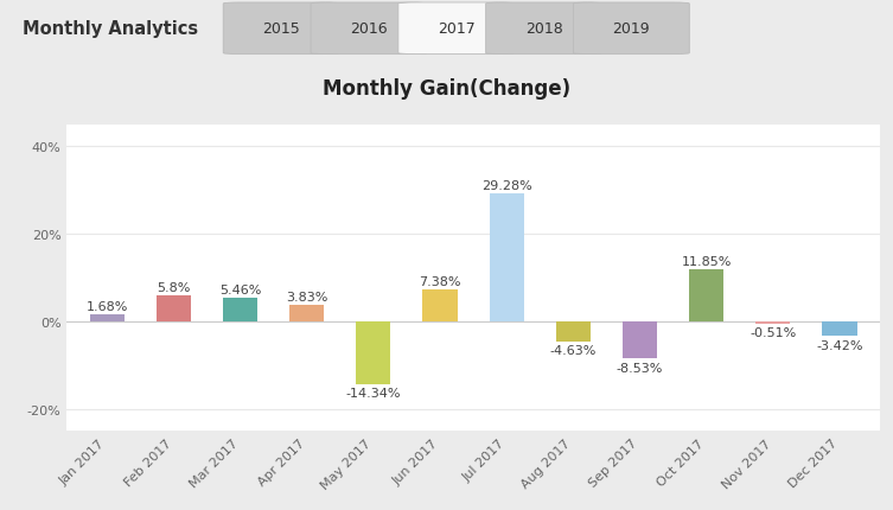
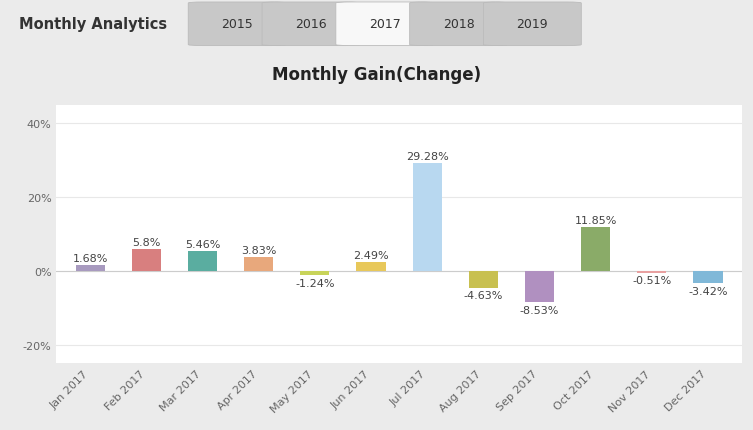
May 2017: -14.34% -> -1.24%
Jun 2017: 7.38% -> 2.49%
